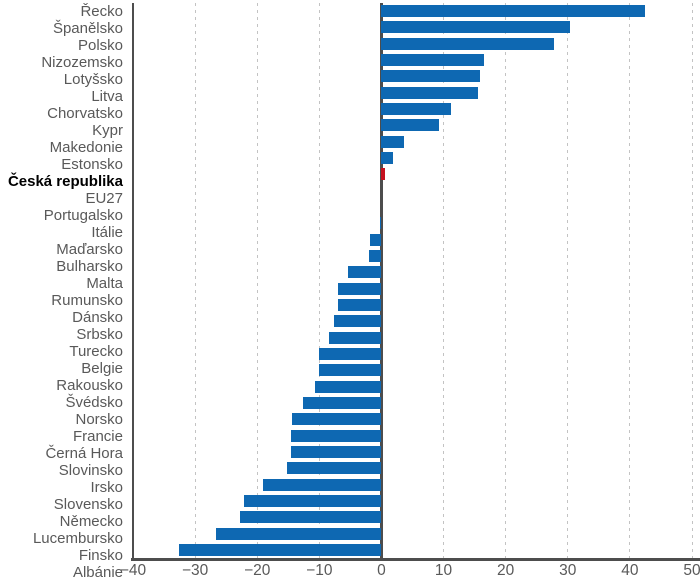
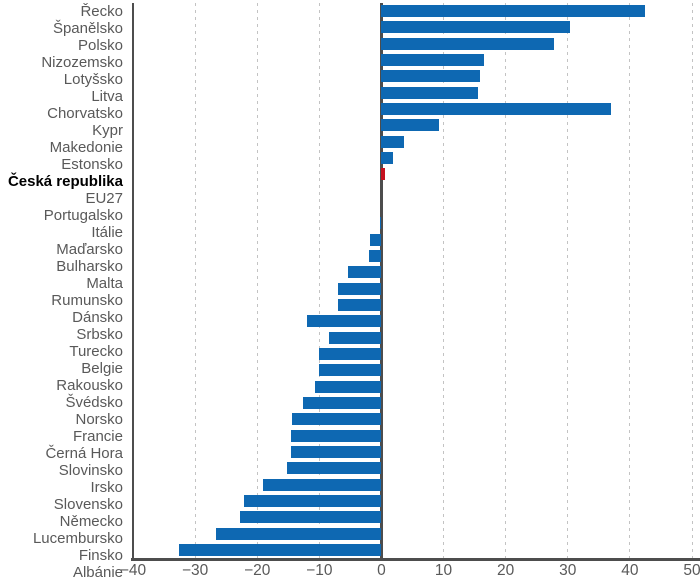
Chorvatsko: 11 -> 37
Srbsko: -8 -> -12
